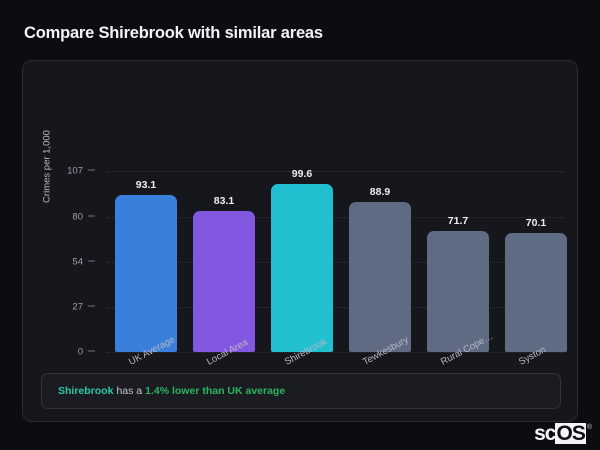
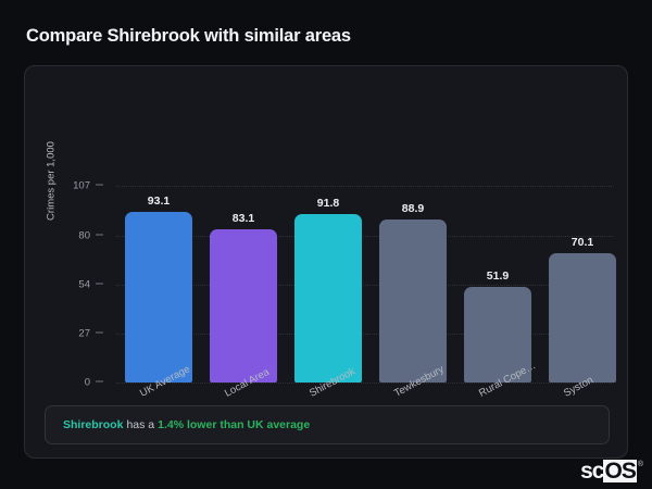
Shirebrook: 99.6 -> 91.8
Rural Cope…: 71.7 -> 51.9
